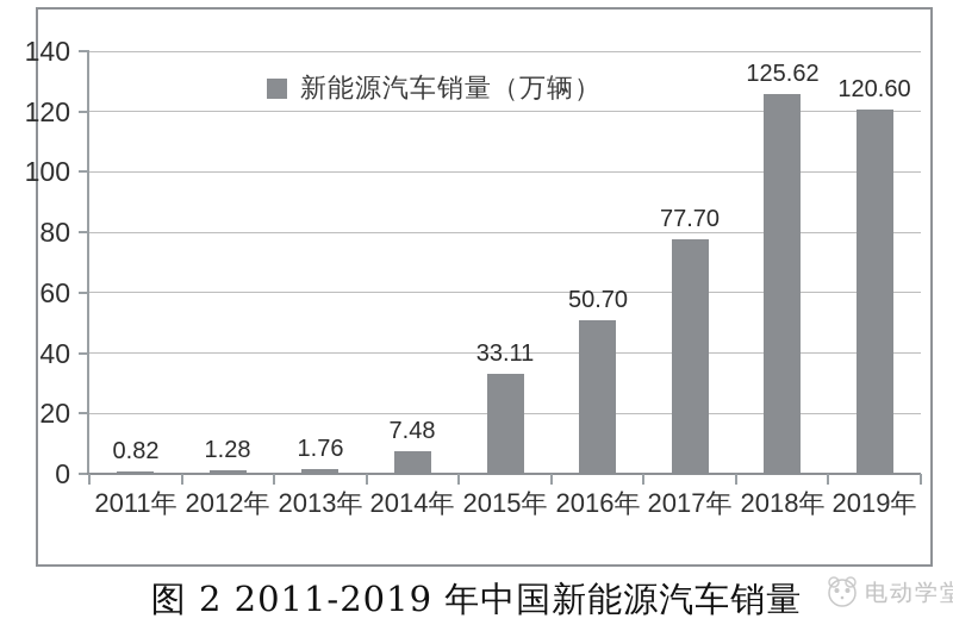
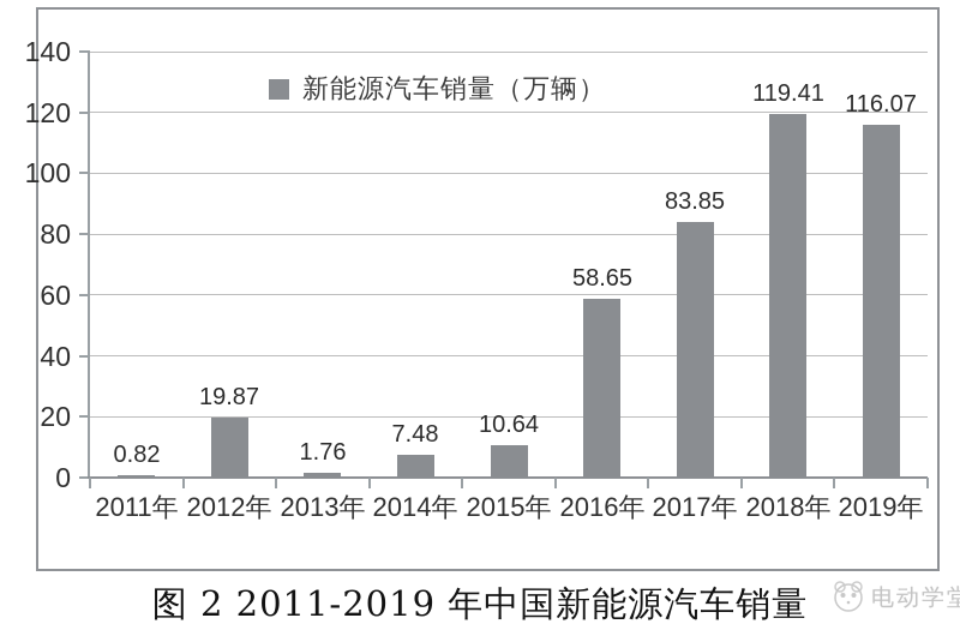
2012年: 1.28 -> 19.87
2015年: 33.11 -> 10.64
2016年: 50.70 -> 58.65
2017年: 77.70 -> 83.85
2018年: 125.62 -> 119.41
2019年: 120.60 -> 116.07
